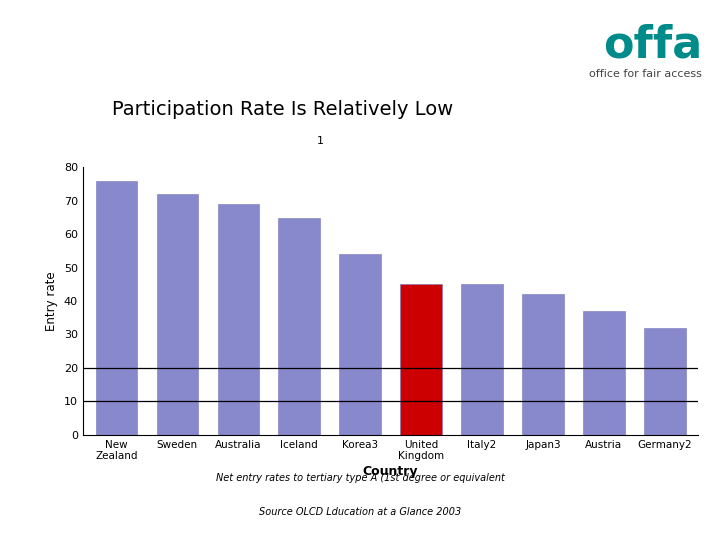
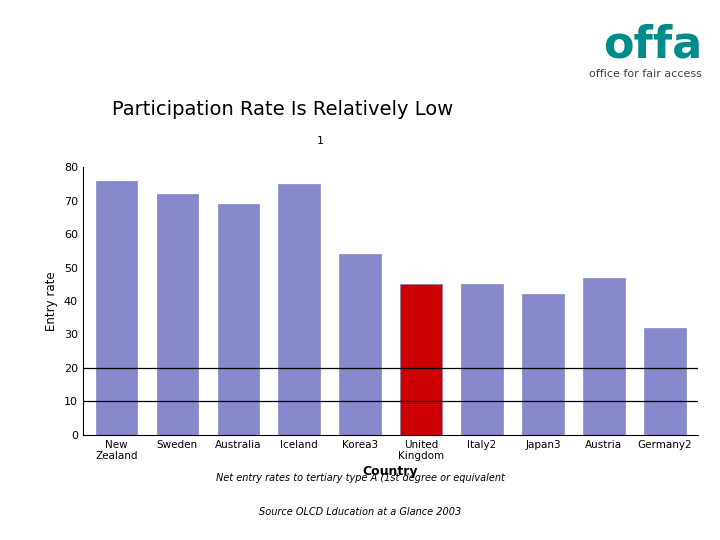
Iceland: 65 -> 75
Austria: 37 -> 47
